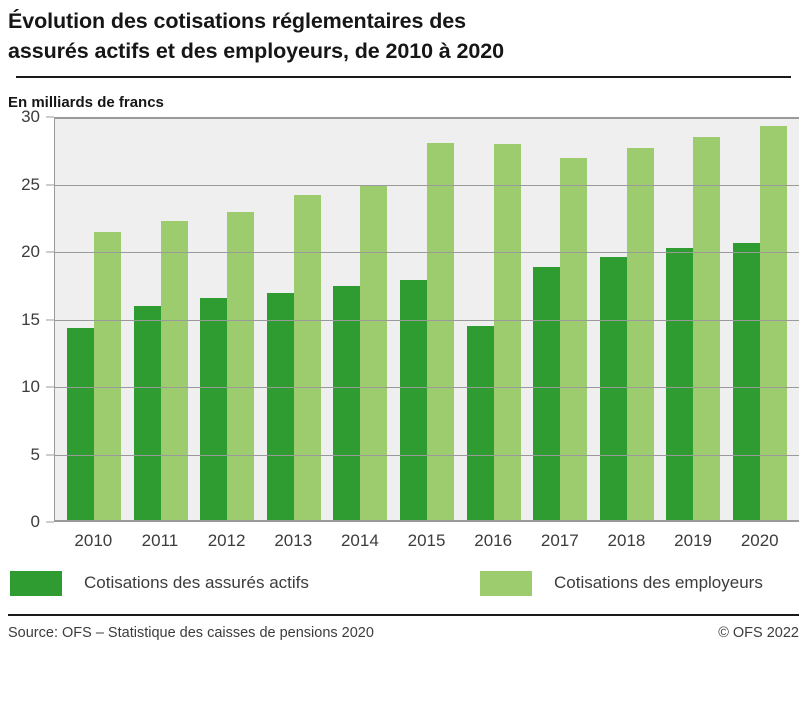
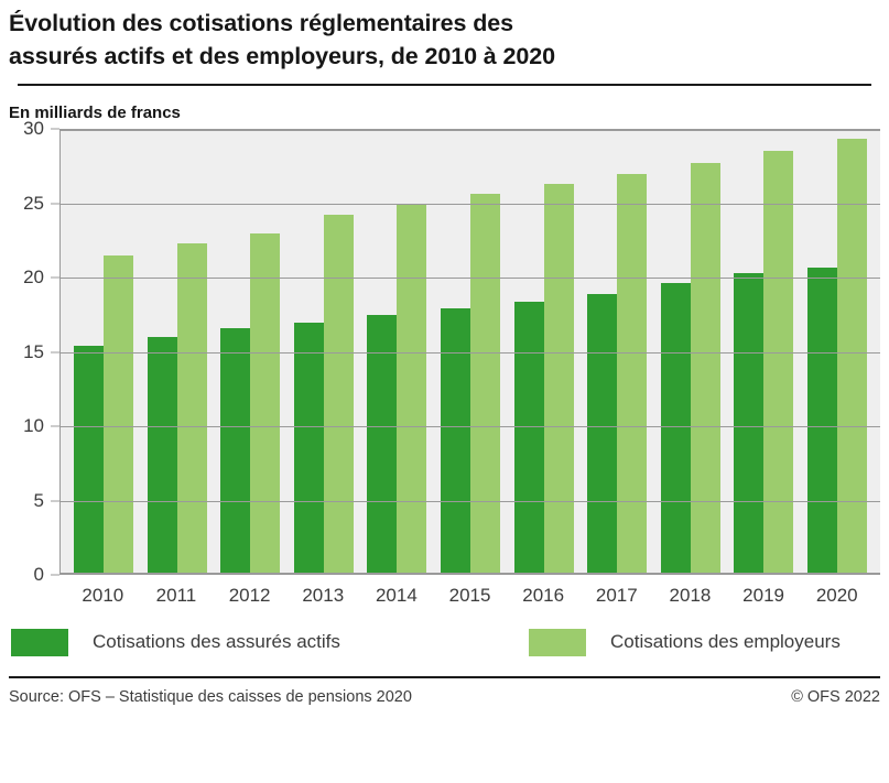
Cotisations des assurés actifs/2010: 14.4 -> 15.4
Cotisations des employeurs/2015: 28.1 -> 25.6
Cotisations des assurés actifs/2016: 14.5 -> 18.4
Cotisations des employeurs/2016: 28.0 -> 26.3
